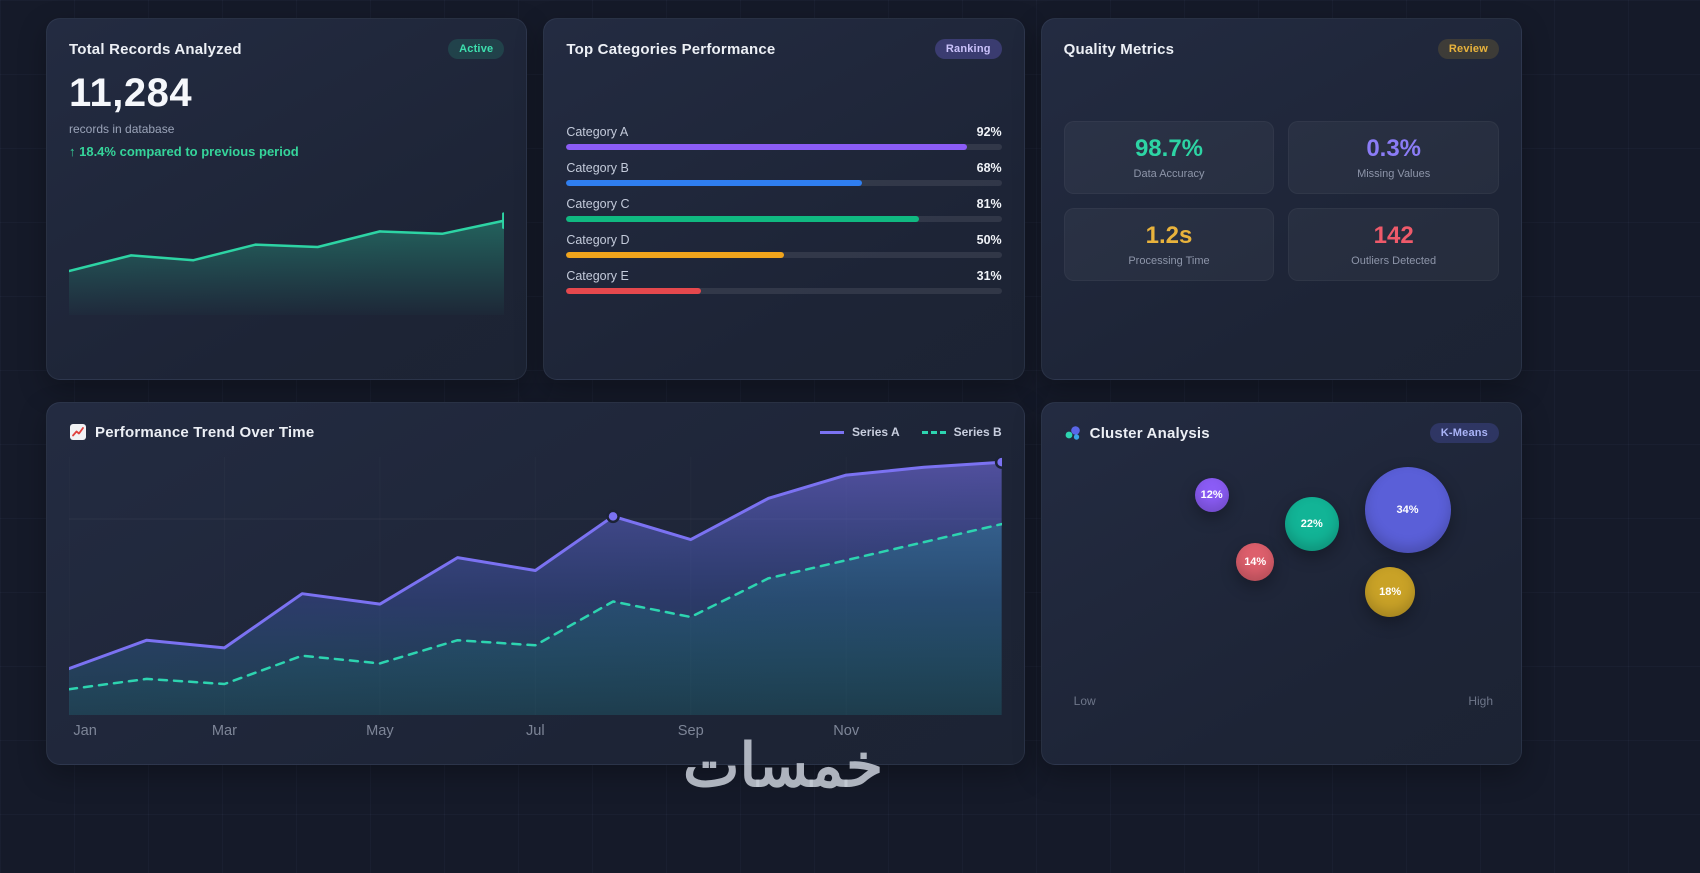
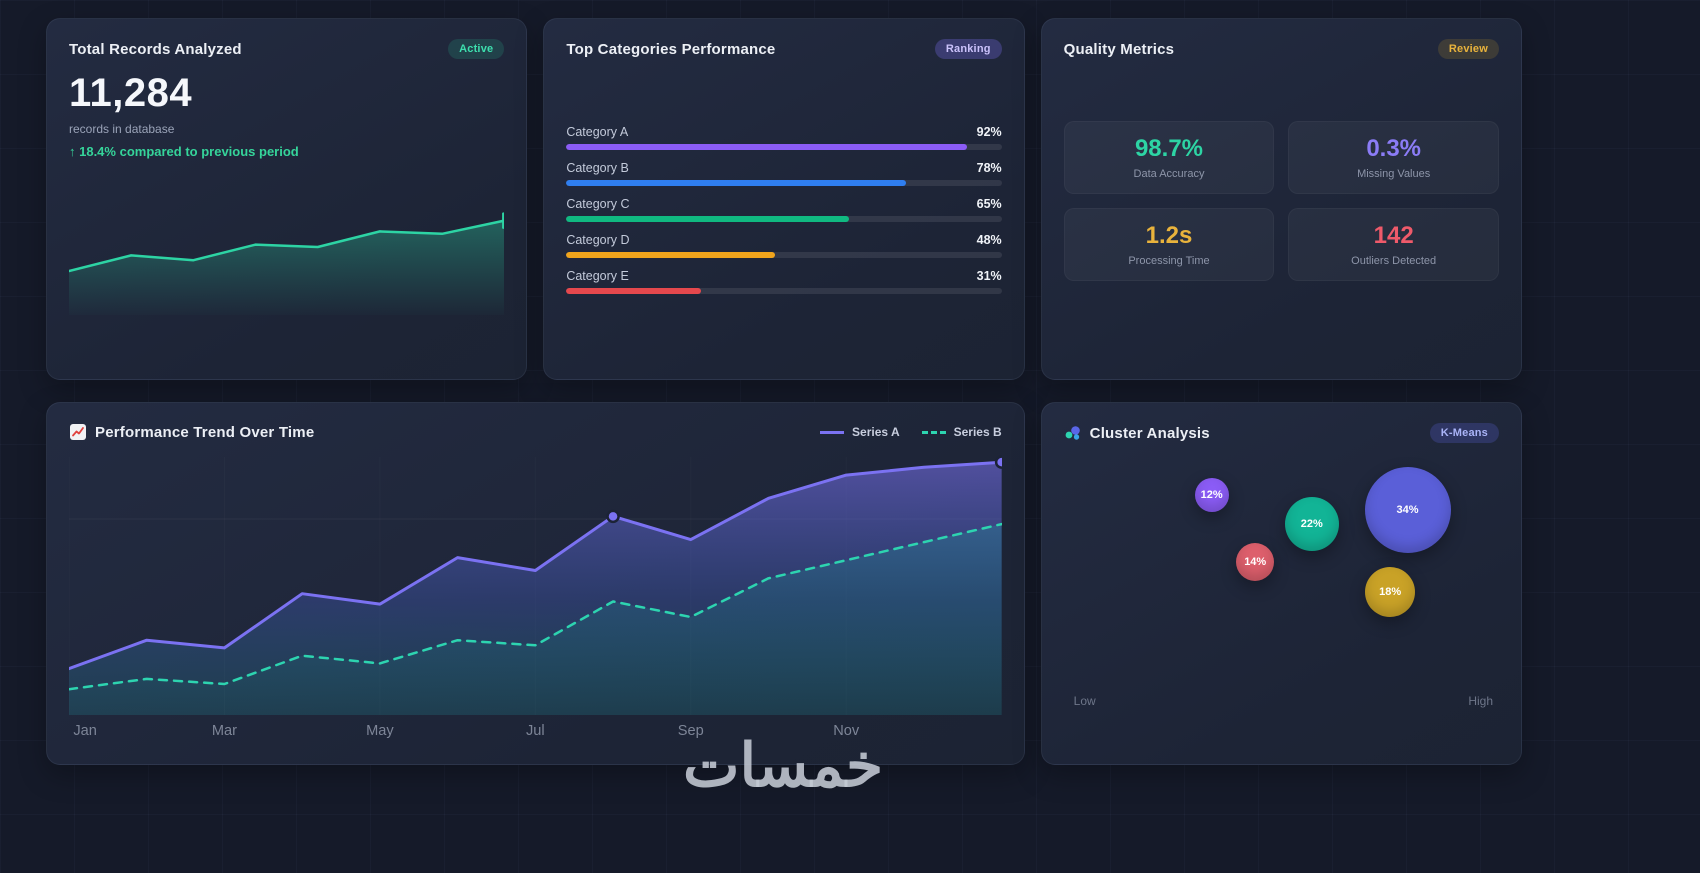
Top Categories Performance/Category B: 68% -> 78%
Top Categories Performance/Category C: 81% -> 65%
Top Categories Performance/Category D: 50% -> 48%
